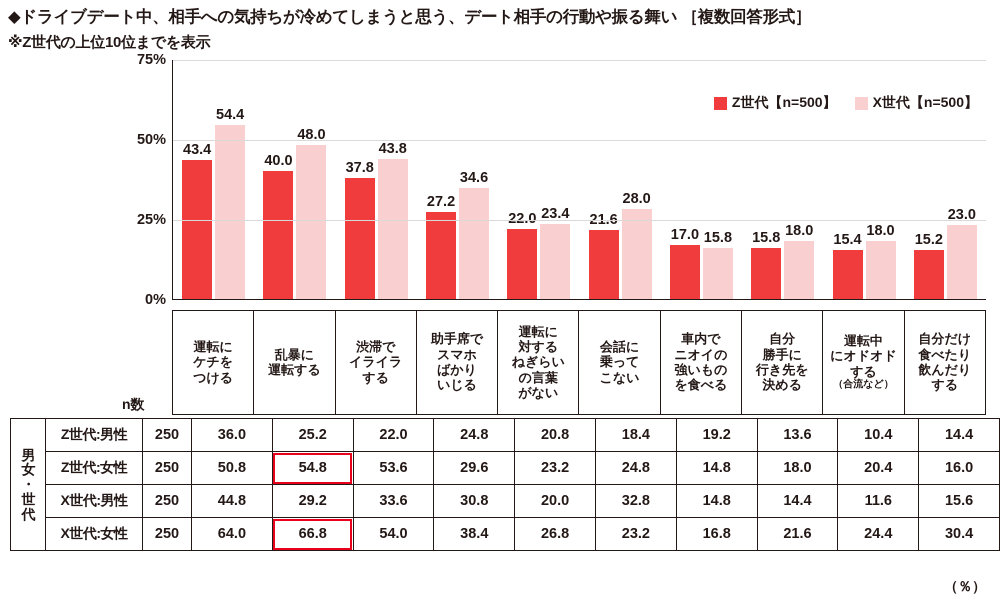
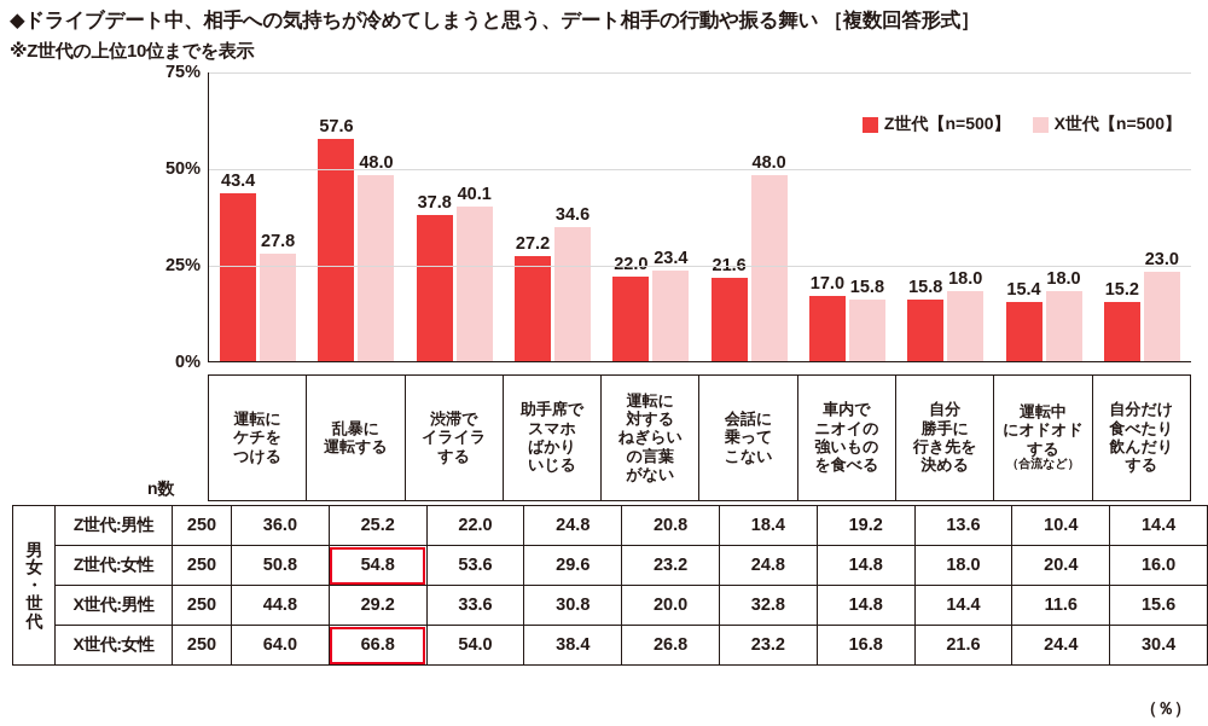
X世代【n=500】/運転にケチをつける: 54.4 -> 27.8
Z世代【n=500】/乱暴に運転する: 40.0 -> 57.6
X世代【n=500】/渋滞でイライラする: 43.8 -> 40.1
X世代【n=500】/会話に乗ってこない: 28.0 -> 48.0
